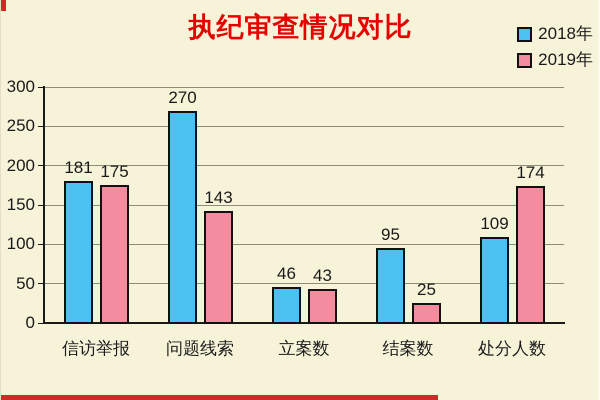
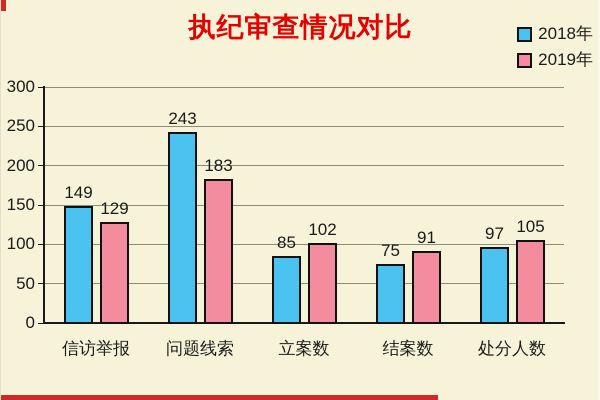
2018年/信访举报: 181 -> 149
2019年/信访举报: 175 -> 129
2018年/问题线索: 270 -> 243
2019年/问题线索: 143 -> 183
2018年/立案数: 46 -> 85
2019年/立案数: 43 -> 102
2018年/结案数: 95 -> 75
2019年/结案数: 25 -> 91
2018年/处分人数: 109 -> 97
2019年/处分人数: 174 -> 105
